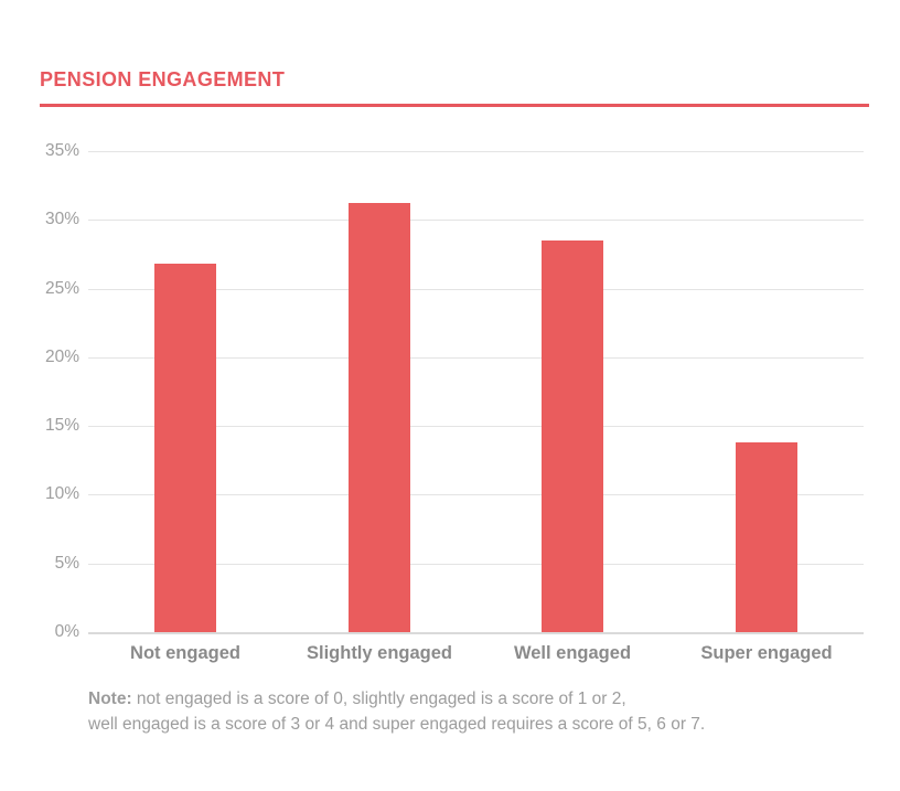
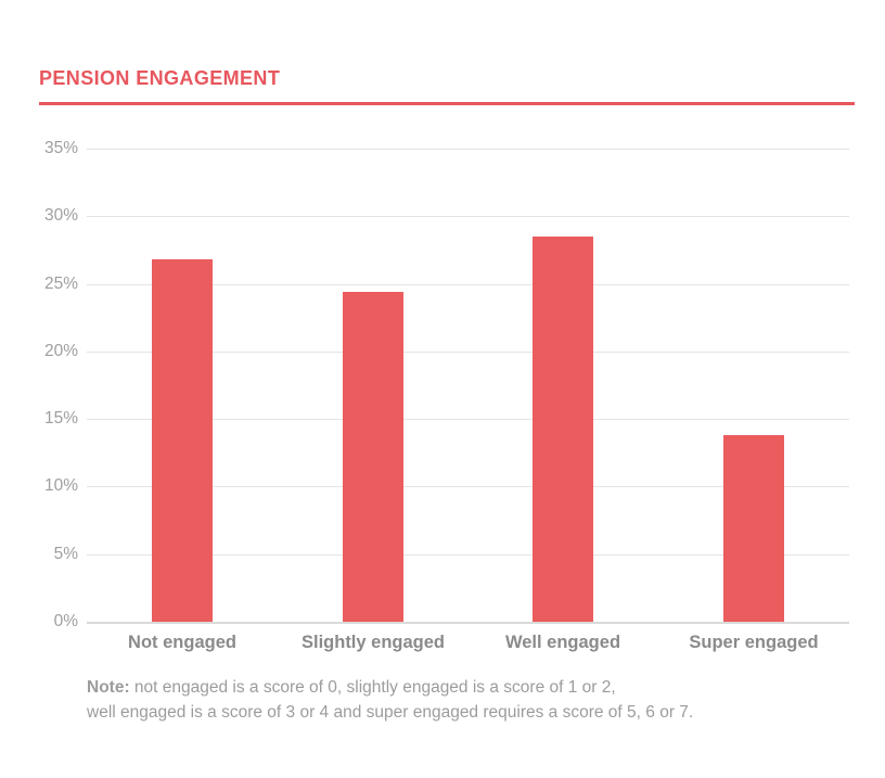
Slightly engaged: 31.2% -> 24.4%
